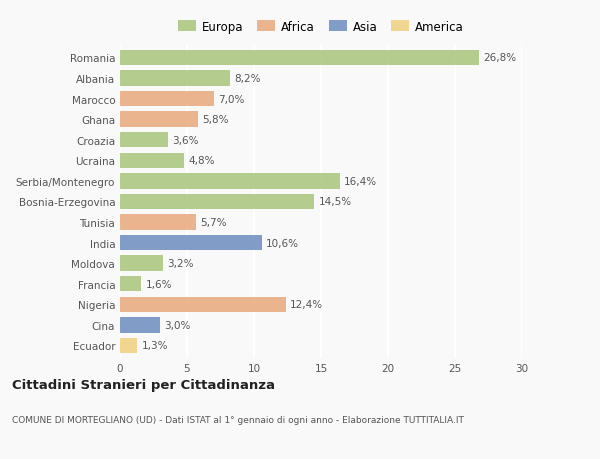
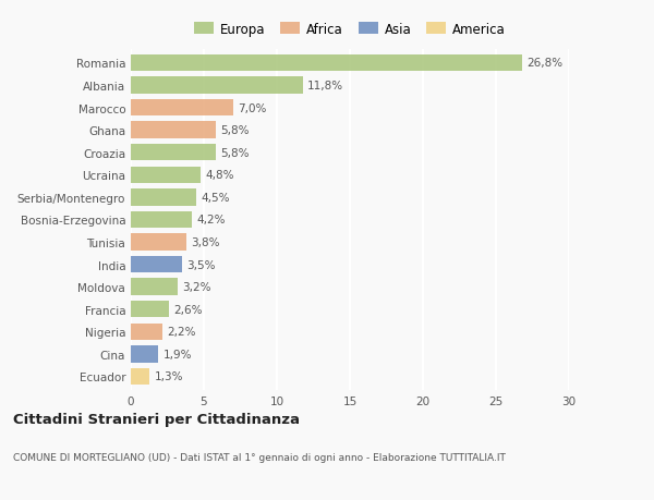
Albania: 8,2% -> 11,8%
Croazia: 3,6% -> 5,8%
Serbia/Montenegro: 16,4% -> 4,5%
Bosnia-Erzegovina: 14,5% -> 4,2%
Tunisia: 5,7% -> 3,8%
India: 10,6% -> 3,5%
Francia: 1,6% -> 2,6%
Nigeria: 12,4% -> 2,2%
Cina: 3,0% -> 1,9%
